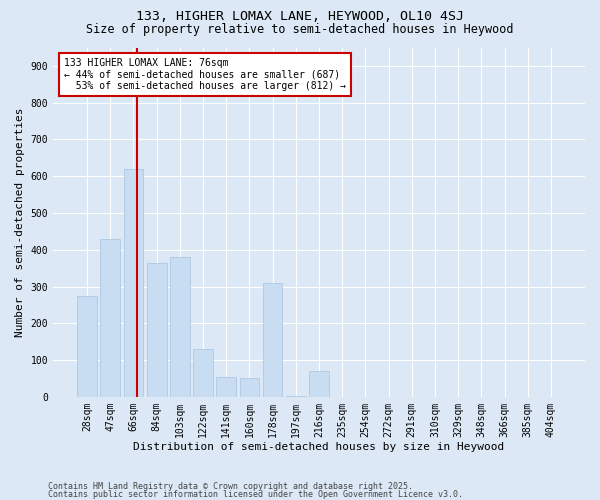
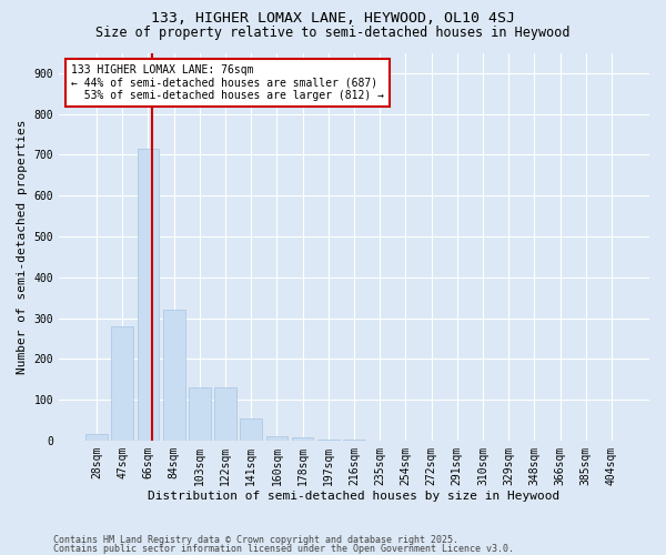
28sqm: 275 -> 15
47sqm: 430 -> 280
66sqm: 620 -> 715
84sqm: 365 -> 320
103sqm: 380 -> 130
160sqm: 50 -> 10
178sqm: 310 -> 8
216sqm: 70 -> 1
